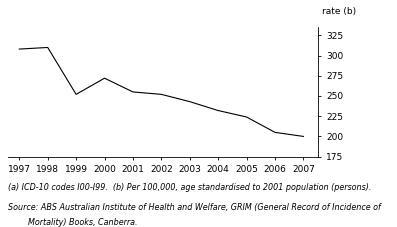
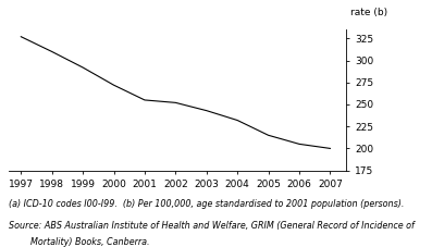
1997: 308 -> 327
1999: 252 -> 292
2005: 224 -> 215
